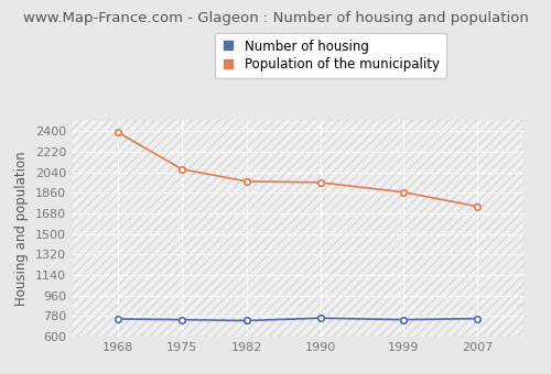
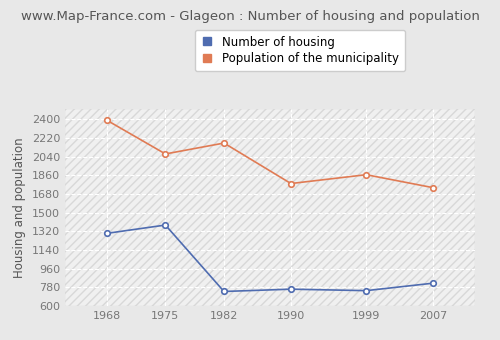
Number of housing/1968: 760 -> 1300
Number of housing/1975: 750 -> 1380
Population of the municipality/1982: 1960 -> 2170
Population of the municipality/1990: 1950 -> 1780
Number of housing/2007: 760 -> 820
